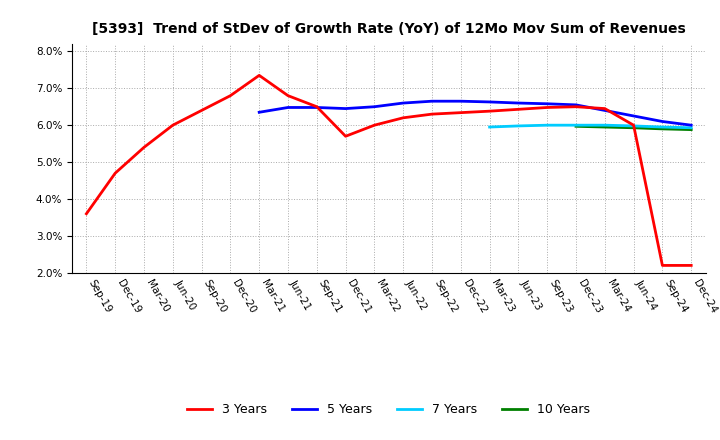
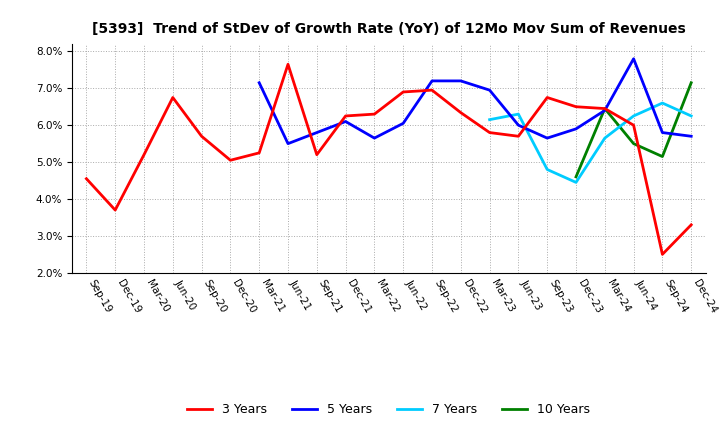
3 Years/Sep-19: 3.60% -> 4.55%
3 Years/Dec-19: 4.70% -> 3.70%
3 Years/Mar-20: 5.40% -> 5.20%
3 Years/Jun-20: 6.00% -> 6.75%
3 Years/Sep-20: 6.40% -> 5.70%
3 Years/Dec-20: 6.80% -> 5.05%
3 Years/Mar-21: 7.35% -> 5.25%
5 Years/Mar-21: 6.35% -> 7.15%
3 Years/Jun-21: 6.80% -> 7.65%
5 Years/Jun-21: 6.48% -> 5.50%
3 Years/Sep-21: 6.50% -> 5.20%
5 Years/Sep-21: 6.48% -> 5.80%
3 Years/Dec-21: 5.70% -> 6.25%
5 Years/Dec-21: 6.45% -> 6.10%
3 Years/Mar-22: 6.00% -> 6.30%
5 Years/Mar-22: 6.50% -> 5.65%
3 Years/Jun-22: 6.20% -> 6.90%
5 Years/Jun-22: 6.60% -> 6.05%
3 Years/Sep-22: 6.30% -> 6.95%
5 Years/Sep-22: 6.65% -> 7.20%
5 Years/Dec-22: 6.65% -> 7.20%
3 Years/Mar-23: 6.38% -> 5.80%
5 Years/Mar-23: 6.63% -> 6.95%
7 Years/Mar-23: 5.95% -> 6.15%
3 Years/Jun-23: 6.43% -> 5.70%
5 Years/Jun-23: 6.60% -> 6.00%
7 Years/Jun-23: 5.98% -> 6.30%
3 Years/Sep-23: 6.48% -> 6.75%
5 Years/Sep-23: 6.58% -> 5.65%
7 Years/Sep-23: 6.00% -> 4.80%
5 Years/Dec-23: 6.55% -> 5.90%
7 Years/Dec-23: 6.00% -> 4.45%
10 Years/Dec-23: 5.97% -> 4.60%
7 Years/Mar-24: 6.00% -> 5.65%
10 Years/Mar-24: 5.95% -> 6.45%
5 Years/Jun-24: 6.25% -> 7.80%
7 Years/Jun-24: 5.98% -> 6.25%
10 Years/Jun-24: 5.93% -> 5.50%
3 Years/Sep-24: 2.20% -> 2.50%
5 Years/Sep-24: 6.10% -> 5.80%
7 Years/Sep-24: 5.95% -> 6.60%
10 Years/Sep-24: 5.90% -> 5.15%
3 Years/Dec-24: 2.20% -> 3.30%
5 Years/Dec-24: 6.00% -> 5.70%
7 Years/Dec-24: 5.93% -> 6.25%
10 Years/Dec-24: 5.88% -> 7.15%
